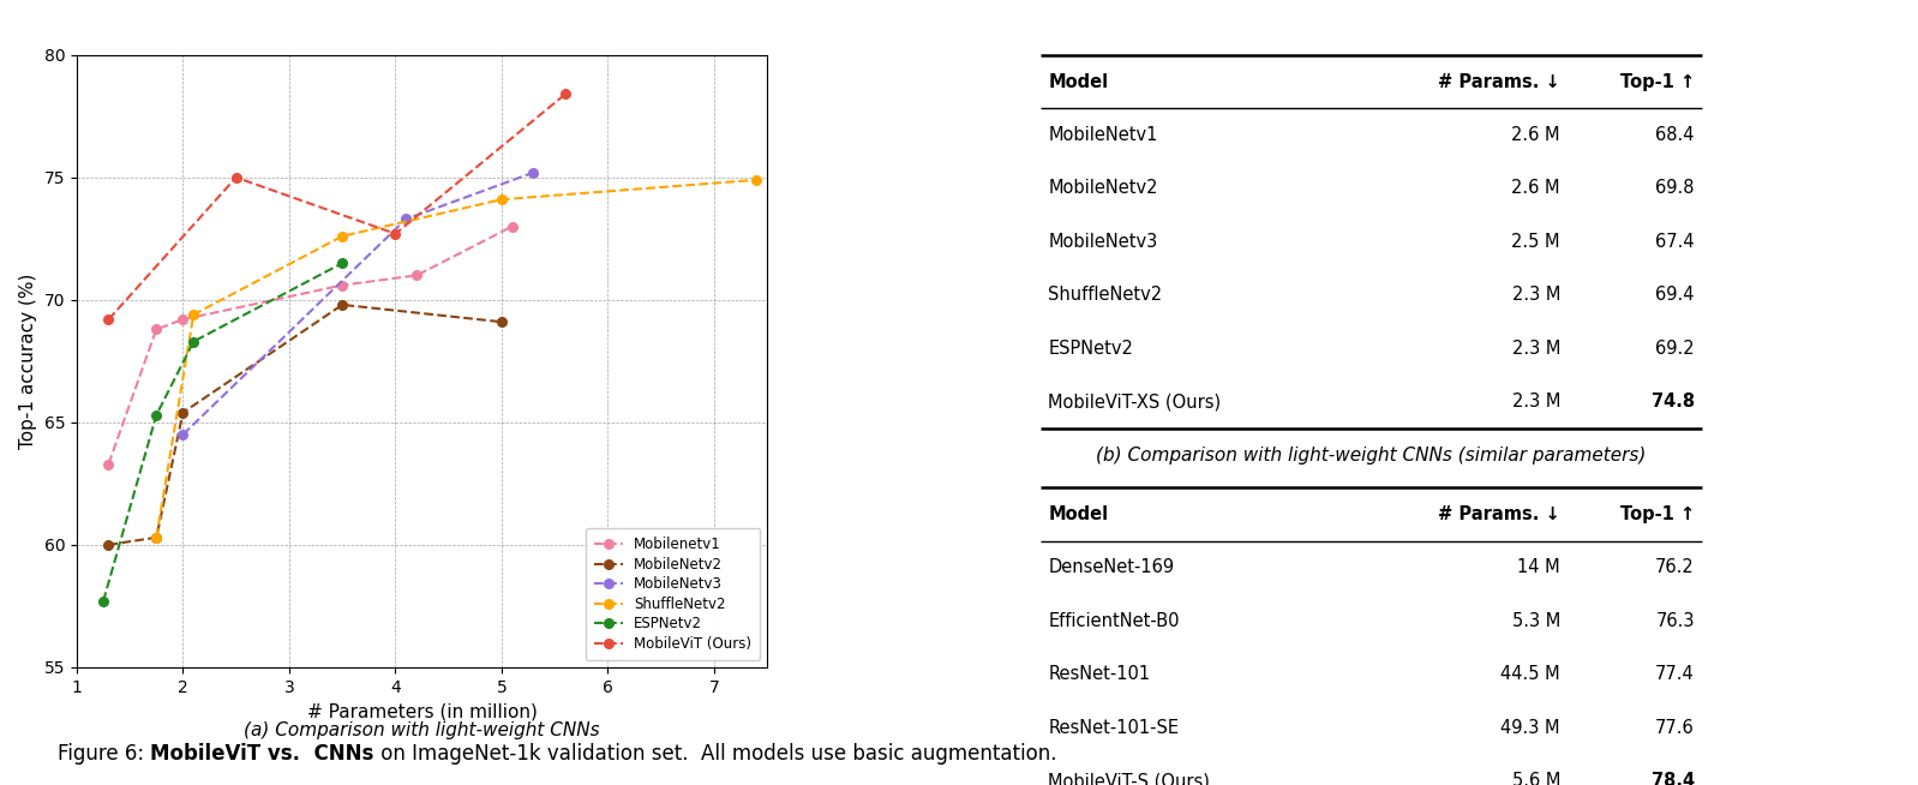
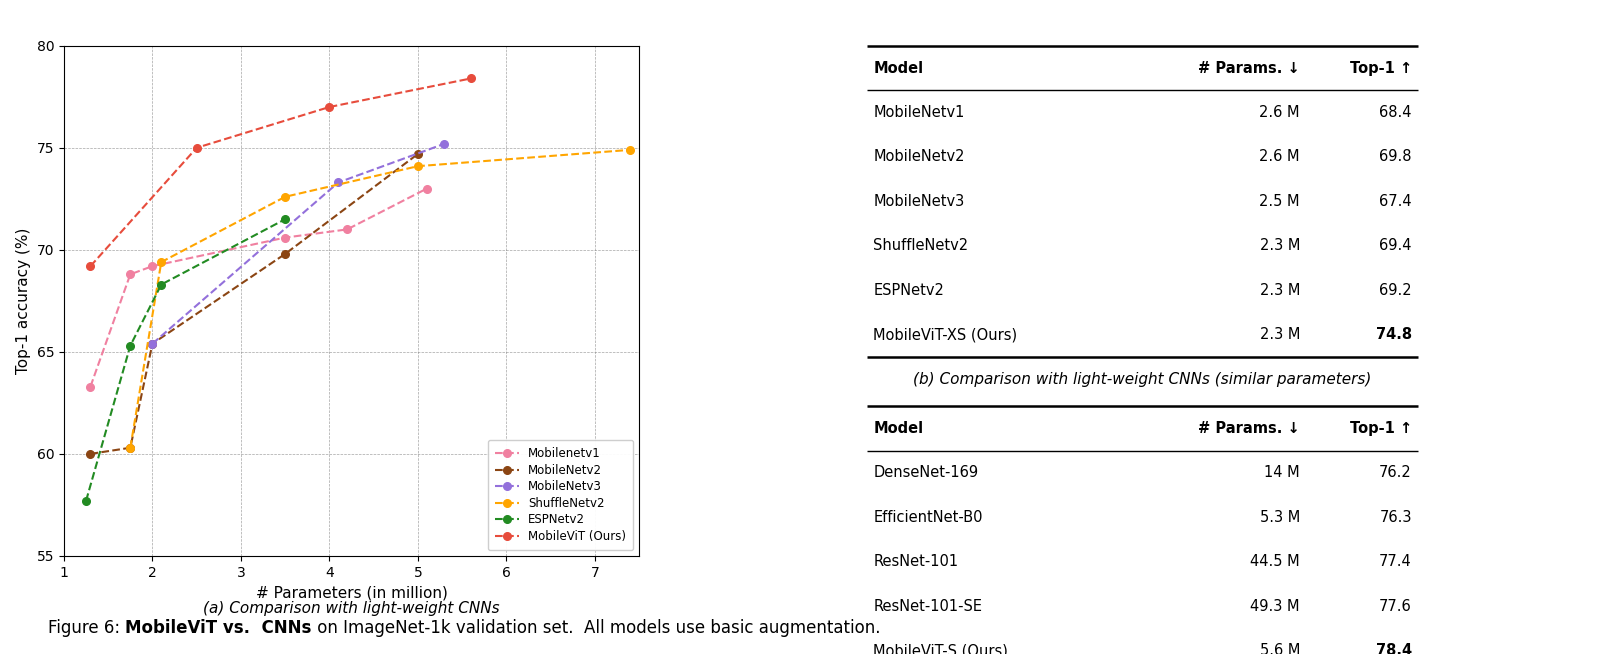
MobileNetv3/2: 64.5 -> 65.4
MobileViT (Ours)/4: 72.7 -> 77.0
MobileNetv2/5: 69.1 -> 74.7
